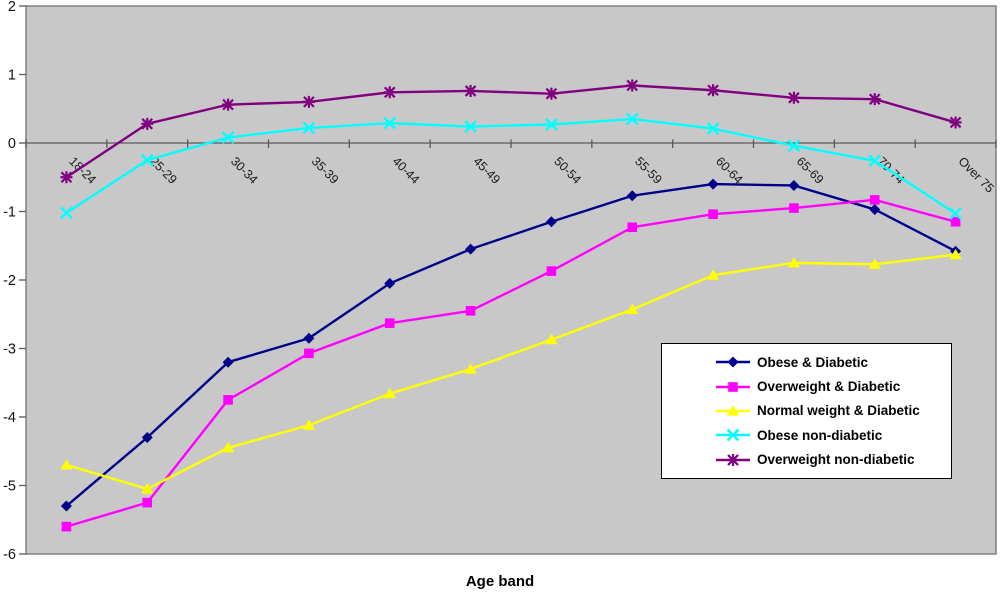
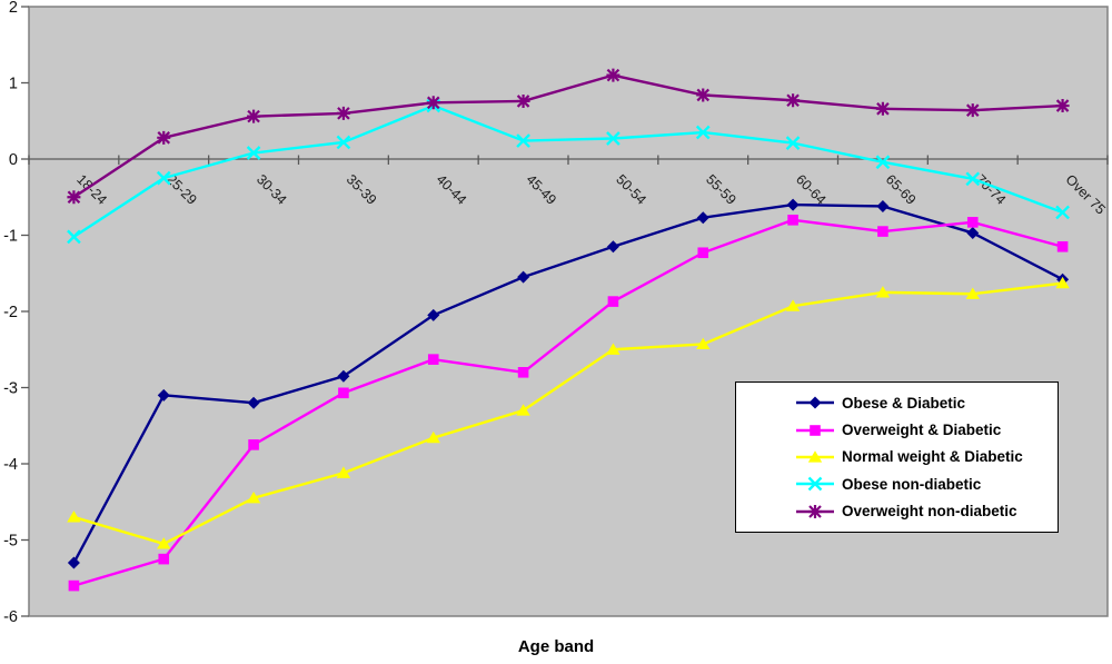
Obese & Diabetic/25-29: -4.3 -> -3.1
Obese non-diabetic/40-44: 0.3 -> 0.7
Overweight & Diabetic/45-49: -2.5 -> -2.8
Normal weight & Diabetic/50-54: -2.9 -> -2.5
Overweight non-diabetic/50-54: 0.7 -> 1.1
Overweight & Diabetic/60-64: -1.0 -> -0.8
Obese non-diabetic/Over 75: -1.0 -> -0.7
Overweight non-diabetic/Over 75: 0.3 -> 0.7
